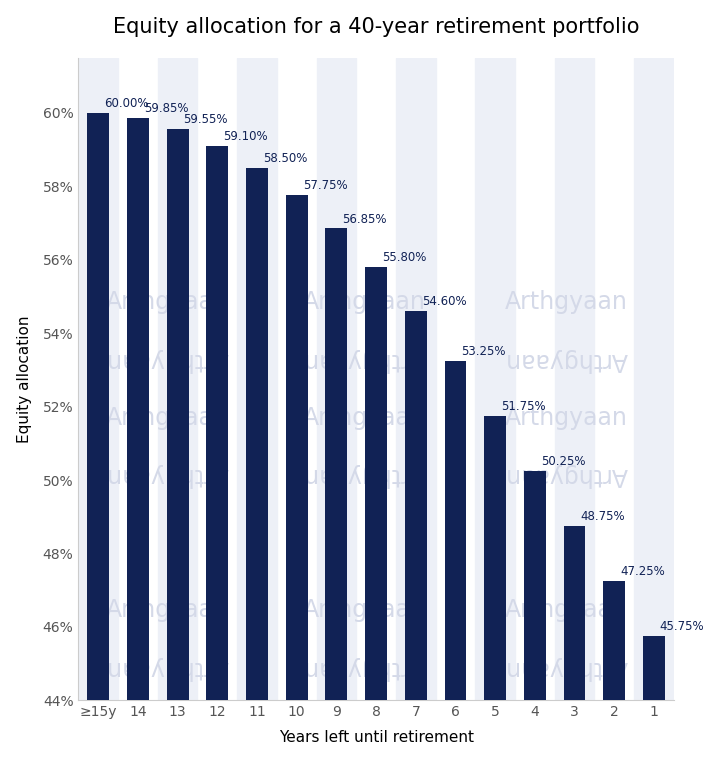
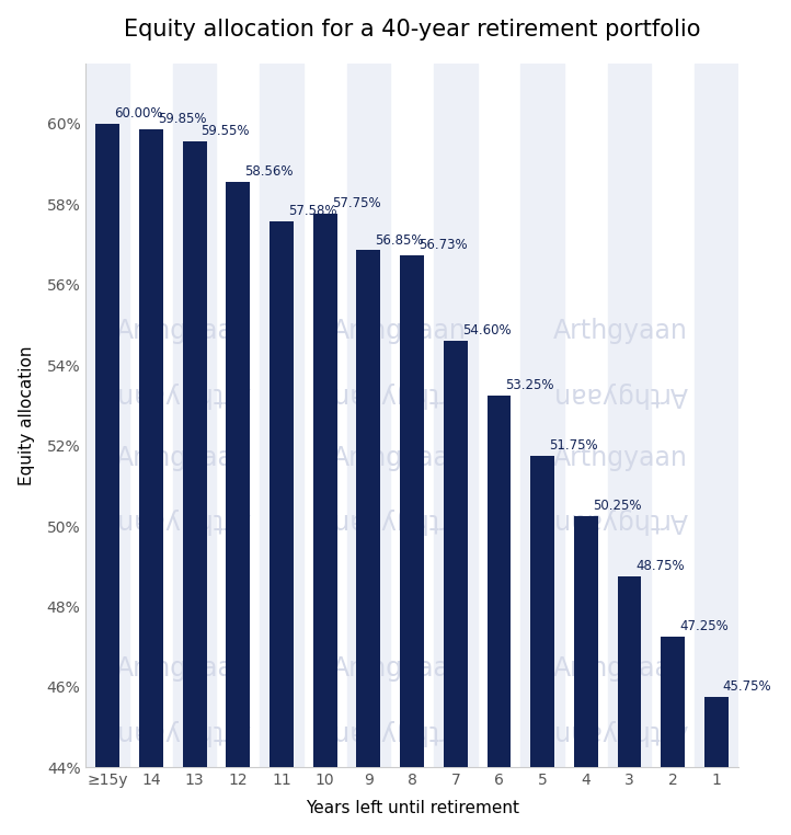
12: 59.10% -> 58.56%
11: 58.50% -> 57.58%
8: 55.80% -> 56.73%
